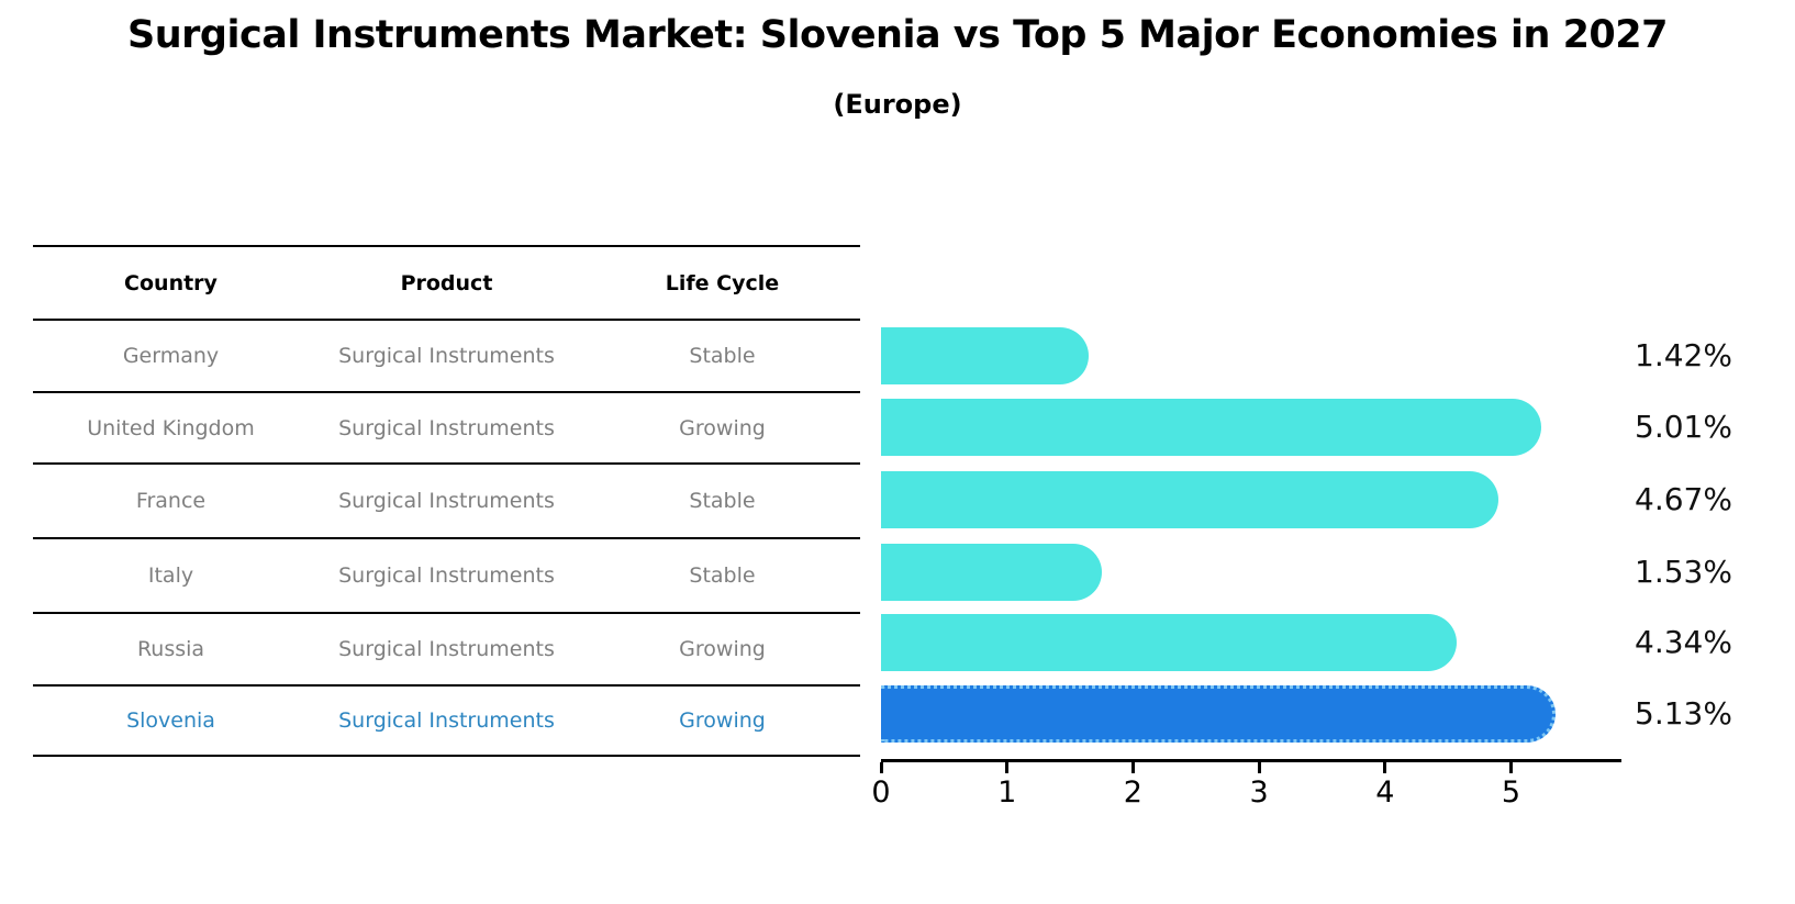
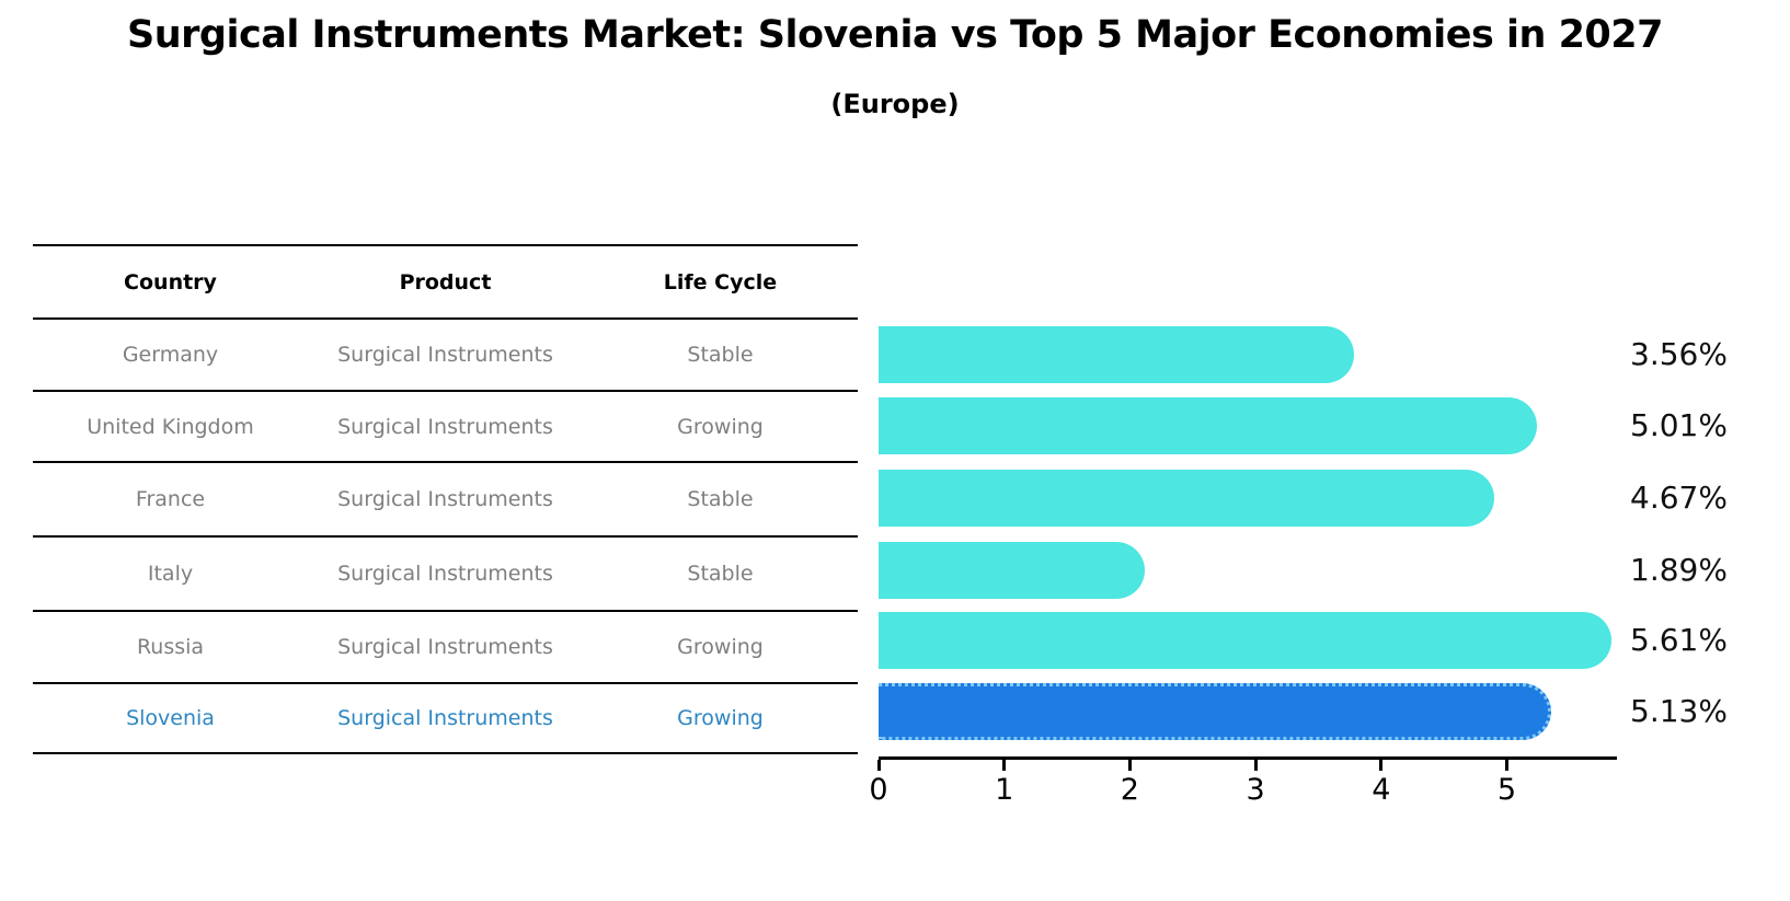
Germany: 1.42% -> 3.56%
Italy: 1.53% -> 1.89%
Russia: 4.34% -> 5.61%
